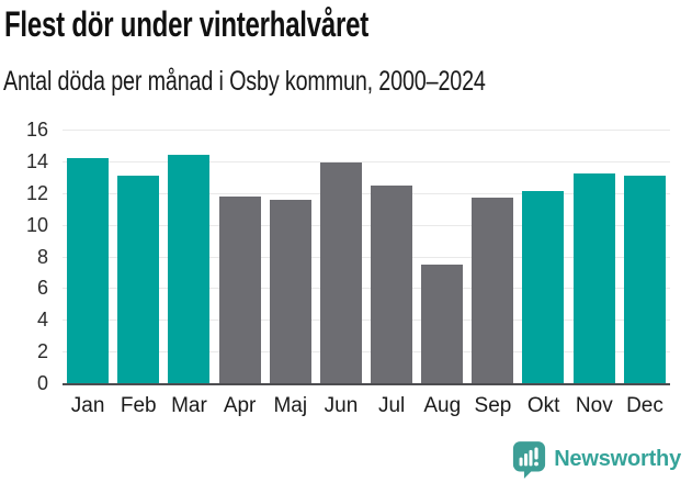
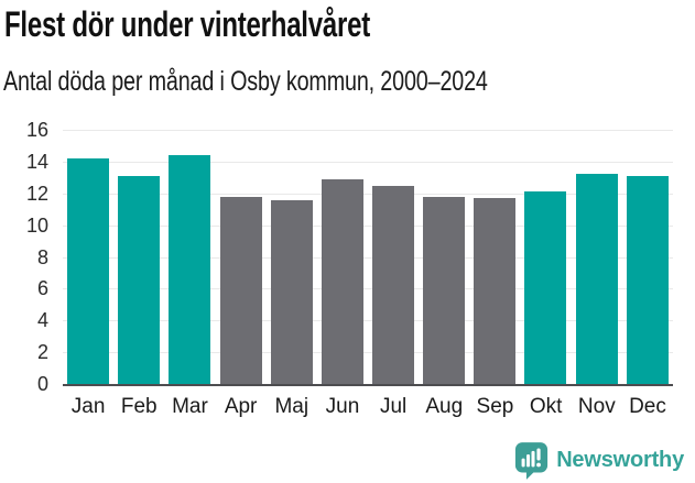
Jun: 13.9 -> 12.9
Aug: 7.5 -> 11.8
